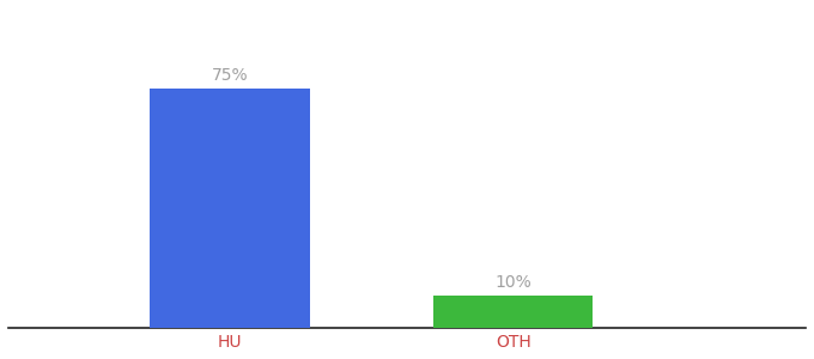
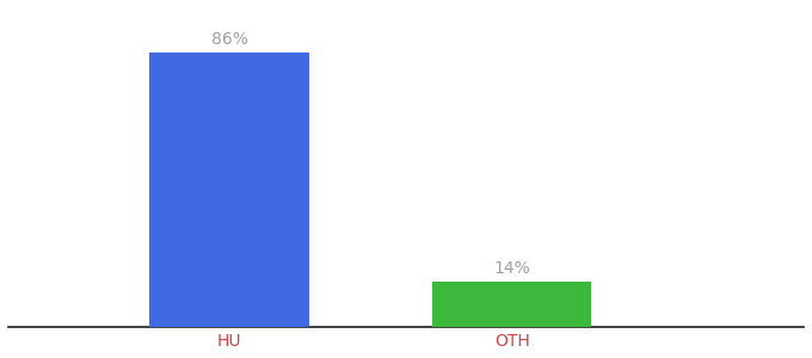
HU: 75% -> 86%
OTH: 10% -> 14%
